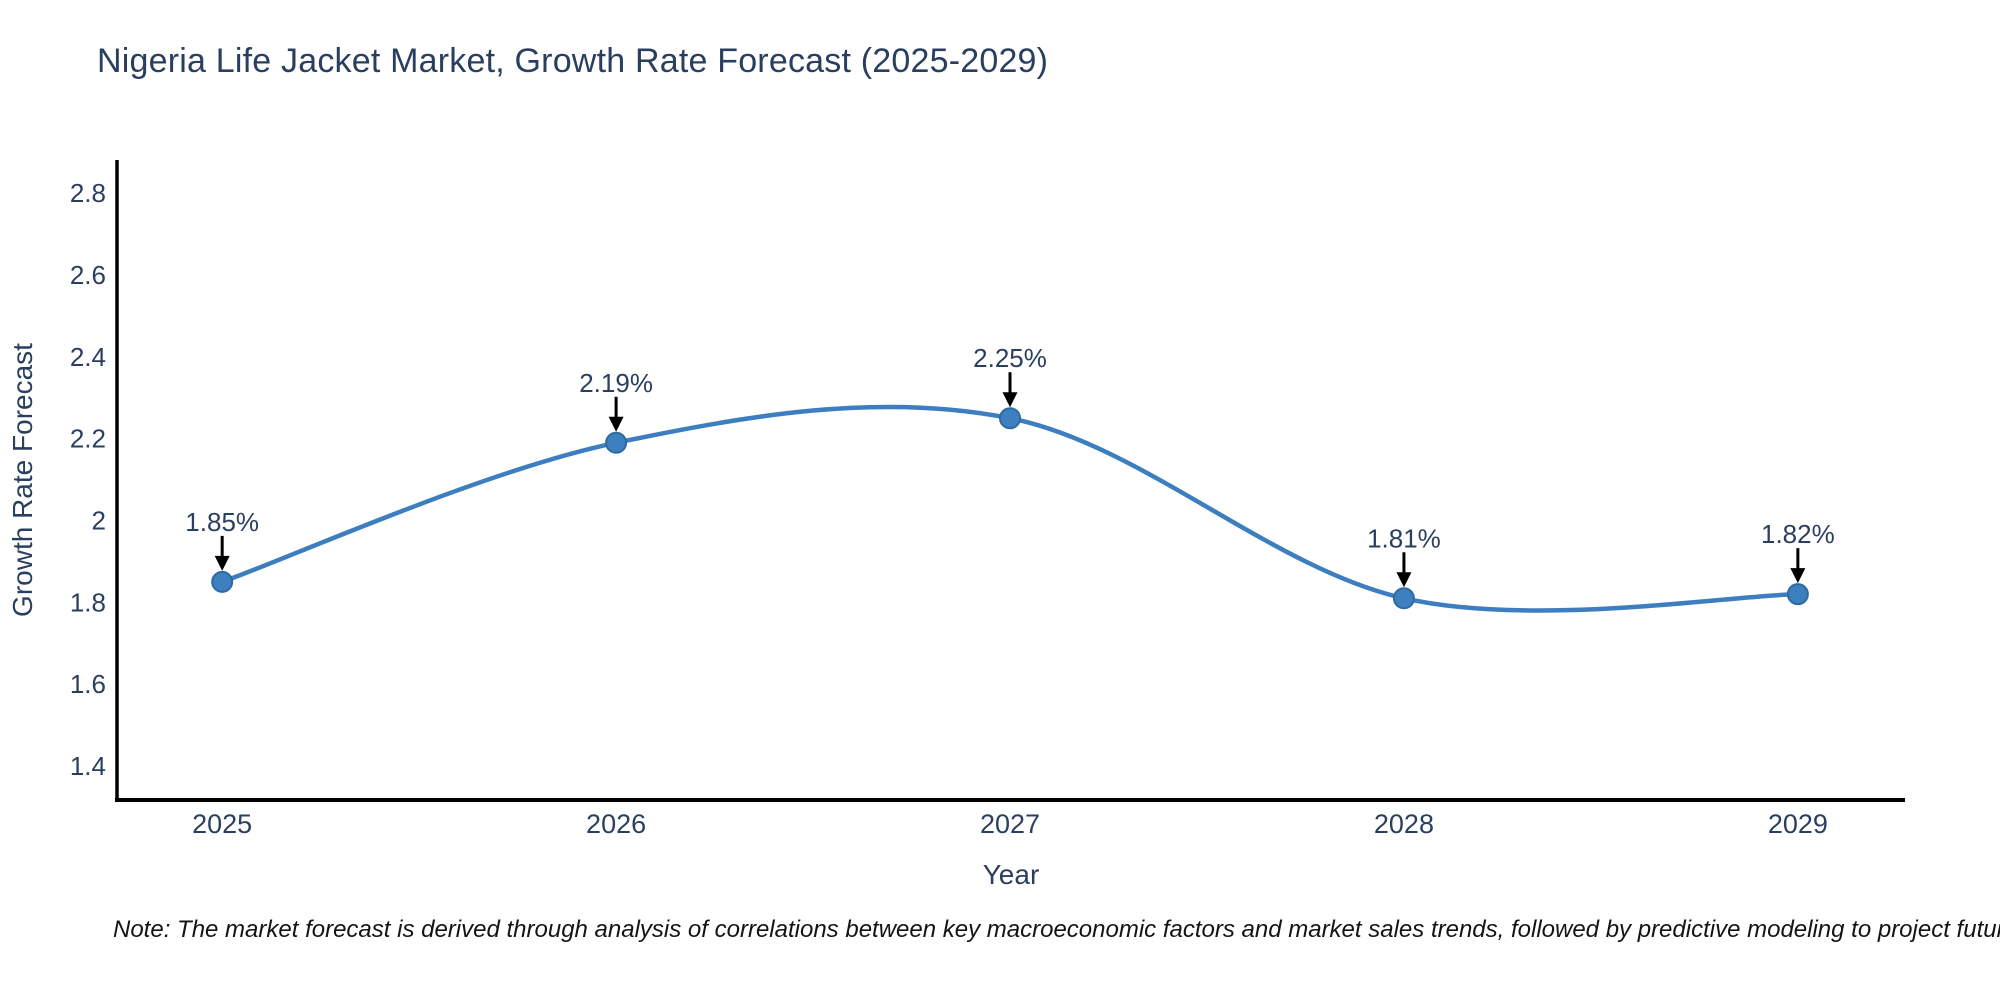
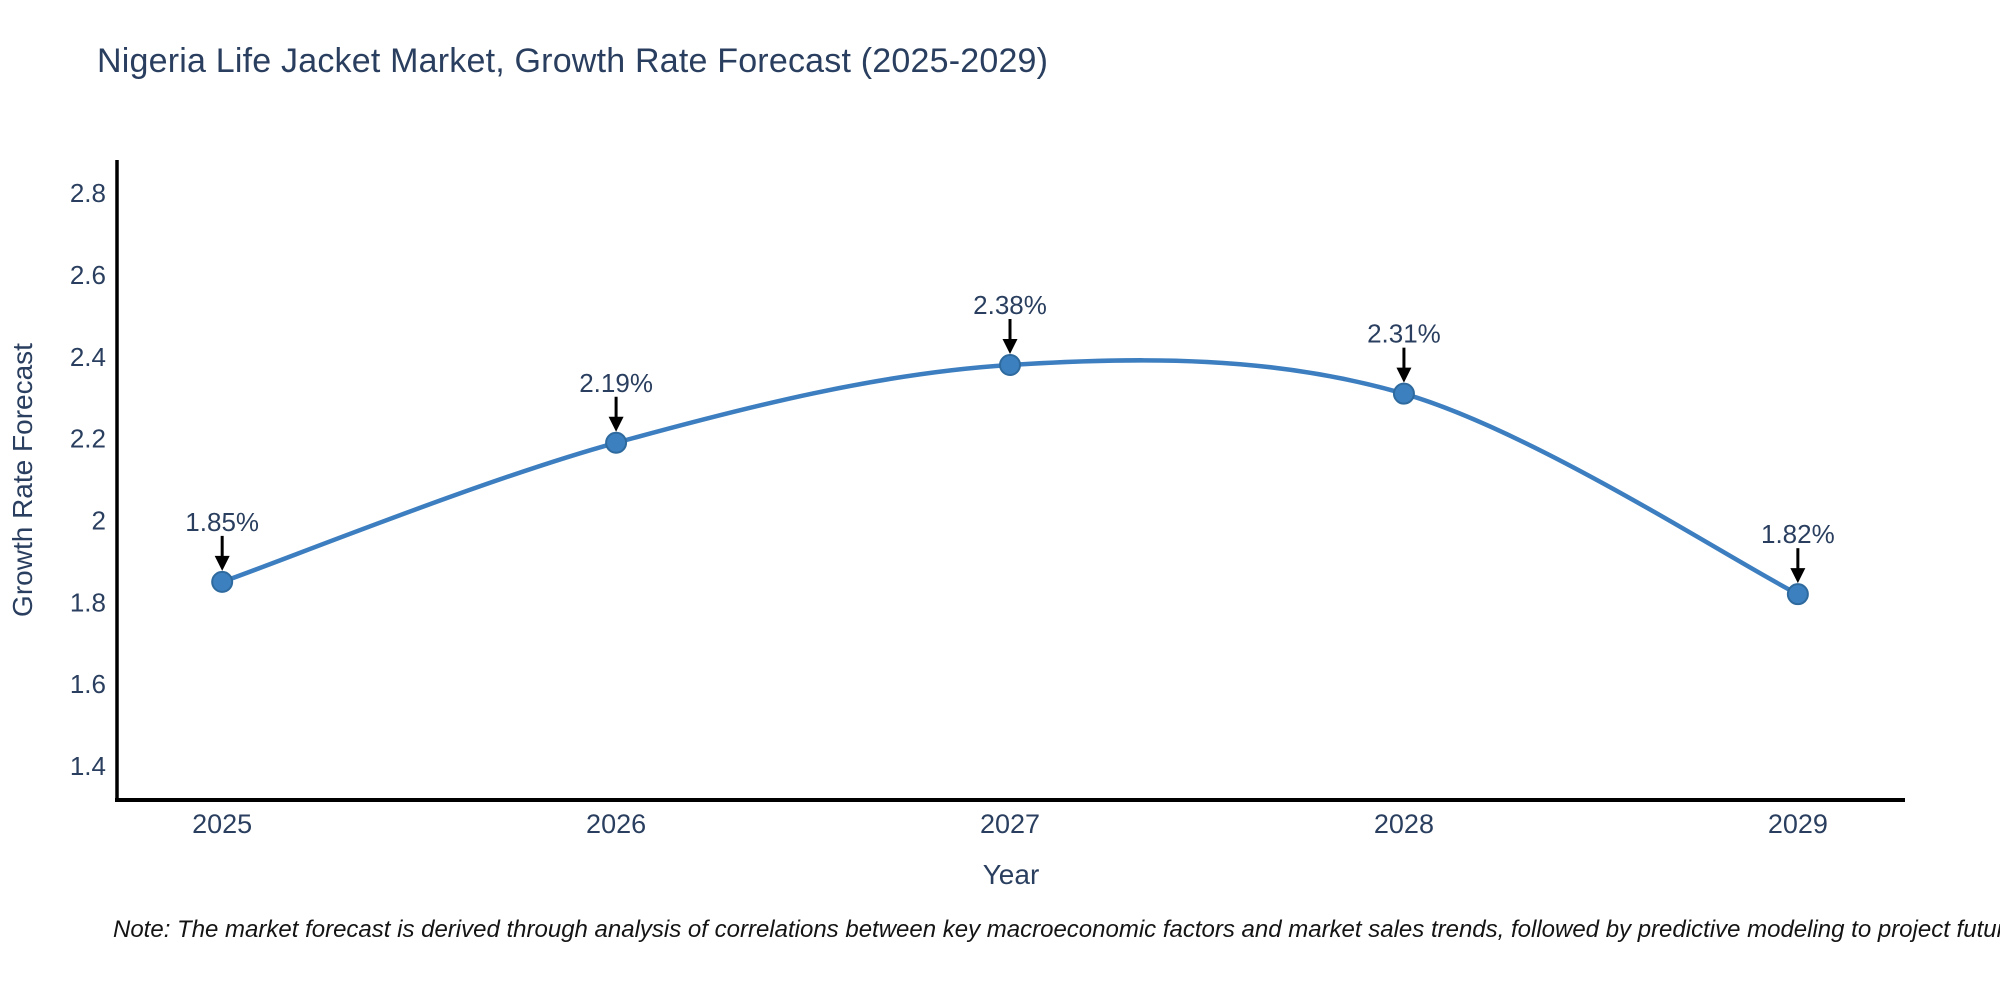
2027: 2.25% -> 2.38%
2028: 1.81% -> 2.31%
